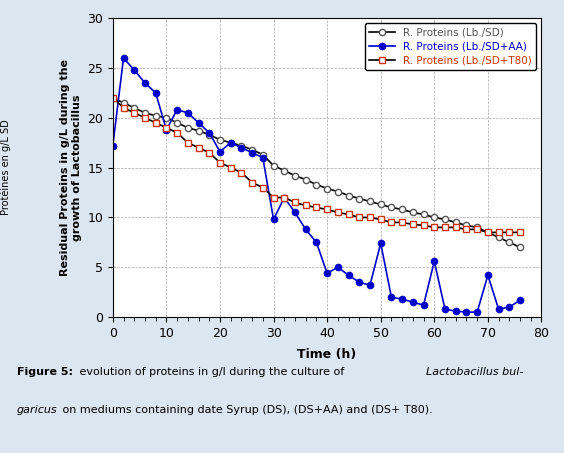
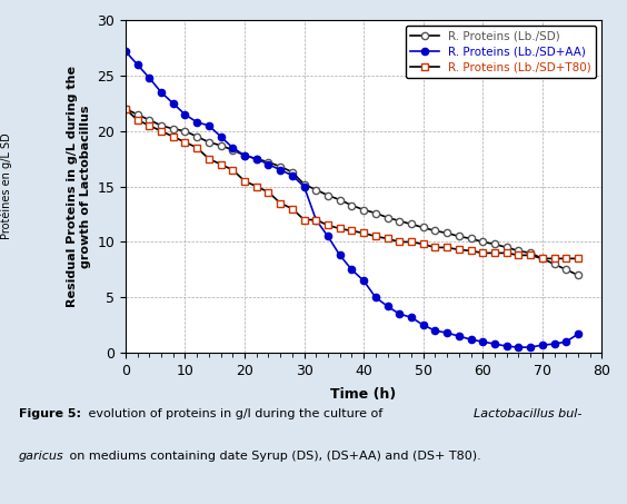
R. Proteins (Lb./SD+AA)/0: 17.2 -> 27.2
R. Proteins (Lb./SD+AA)/10: 18.8 -> 21.5
R. Proteins (Lb./SD+AA)/20: 16.6 -> 17.8
R. Proteins (Lb./SD+AA)/30: 9.8 -> 15.0
R. Proteins (Lb./SD+AA)/40: 4.4 -> 6.5
R. Proteins (Lb./SD+AA)/50: 7.4 -> 2.5
R. Proteins (Lb./SD+AA)/60: 5.6 -> 1.0
R. Proteins (Lb./SD+AA)/70: 4.2 -> 0.7
